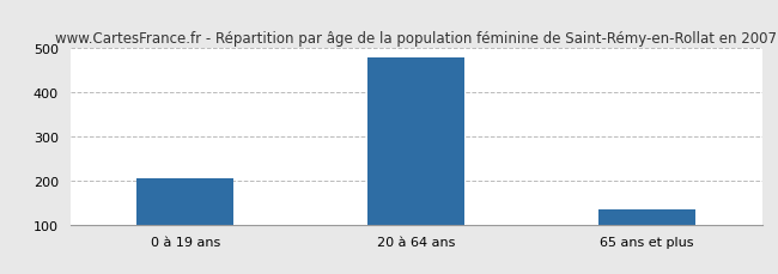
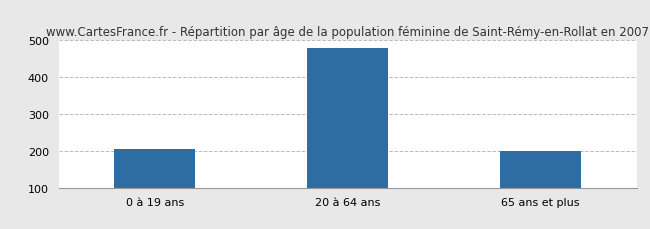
65 ans et plus: 133 -> 200
